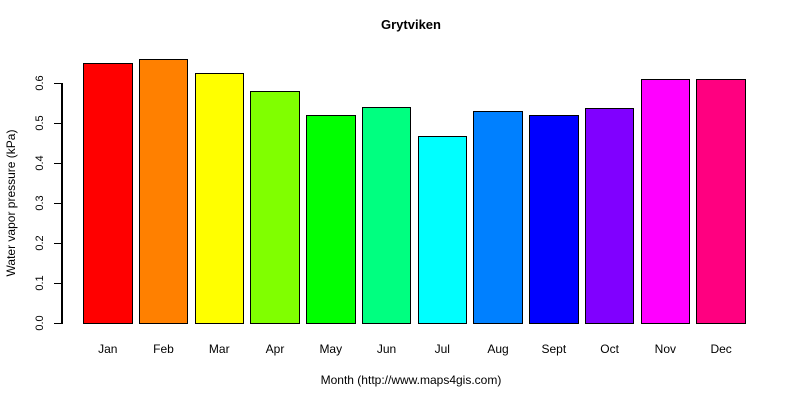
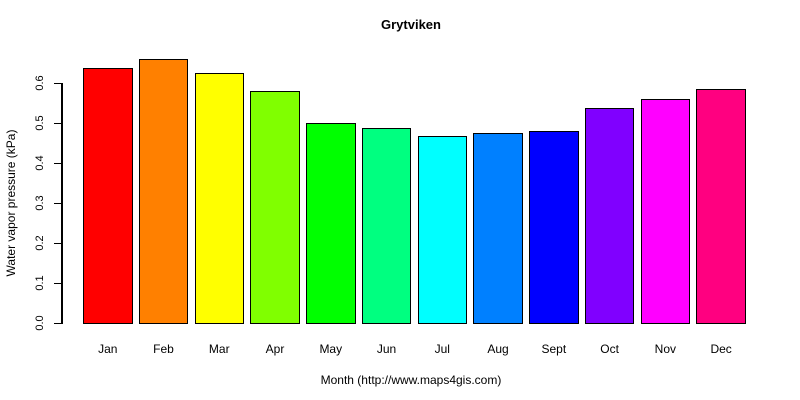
Jan: 0.65 -> 0.64
May: 0.52 -> 0.50
Jun: 0.54 -> 0.49
Aug: 0.53 -> 0.47
Sept: 0.52 -> 0.48
Nov: 0.61 -> 0.56
Dec: 0.61 -> 0.58
